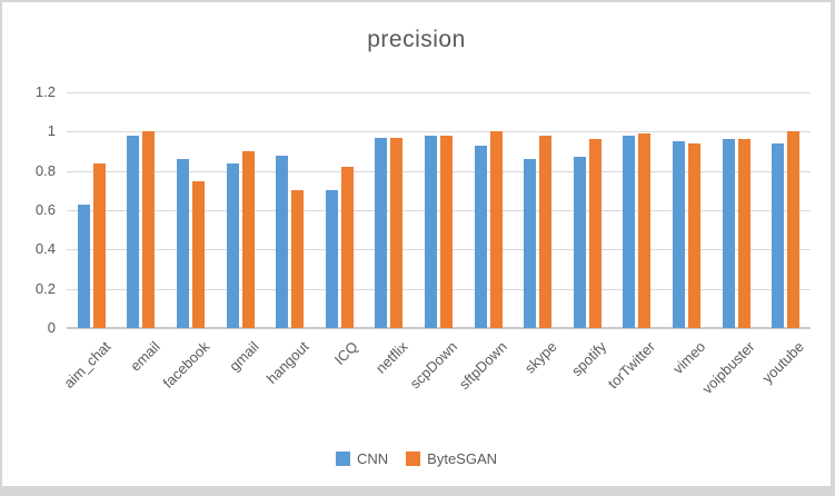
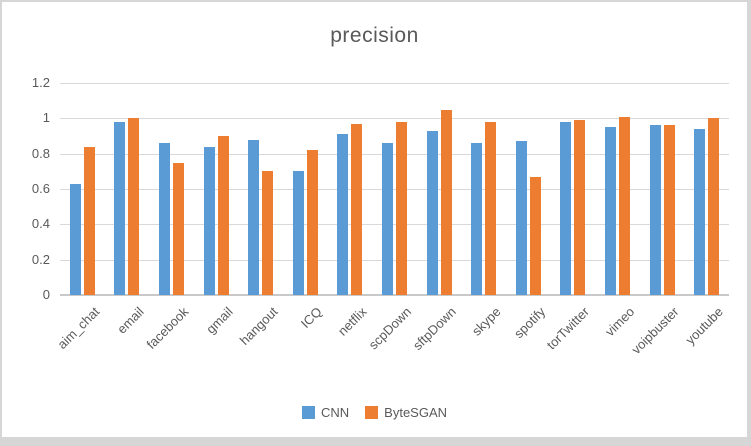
CNN/netflix: 0.97 -> 0.91
CNN/scpDown: 0.98 -> 0.86
ByteSGAN/sftpDown: 1.00 -> 1.05
ByteSGAN/spotify: 0.96 -> 0.67
ByteSGAN/vimeo: 0.94 -> 1.01
